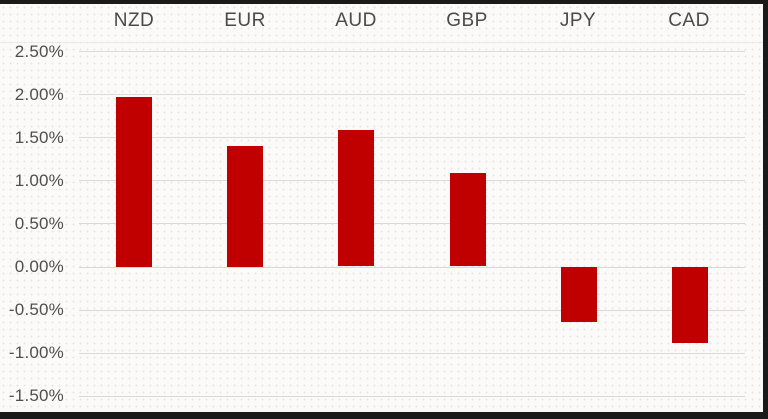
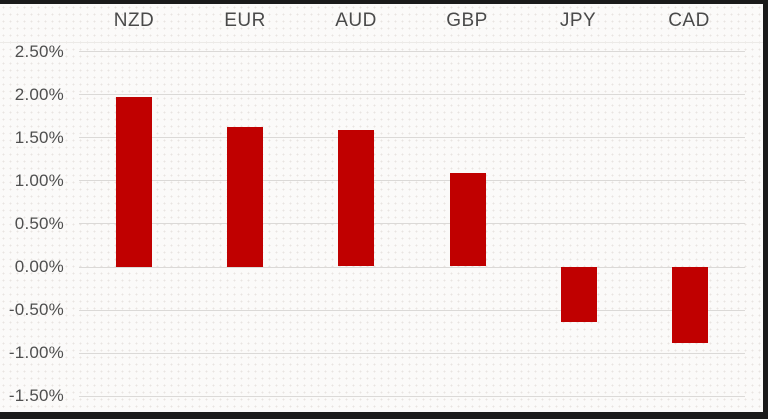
EUR: 1.4% -> 1.6%
